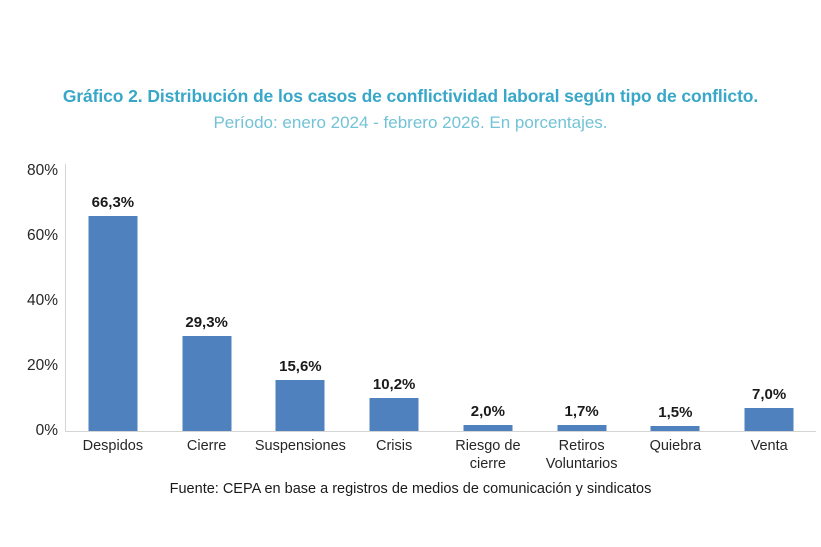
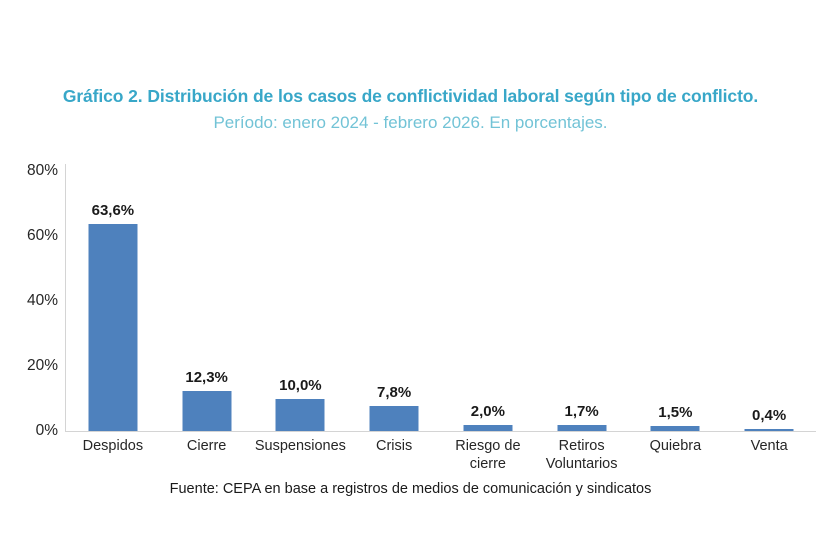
Despidos: 66,3% -> 63,6%
Cierre: 29,3% -> 12,3%
Suspensiones: 15,6% -> 10,0%
Crisis: 10,2% -> 7,8%
Venta: 7,0% -> 0,4%
